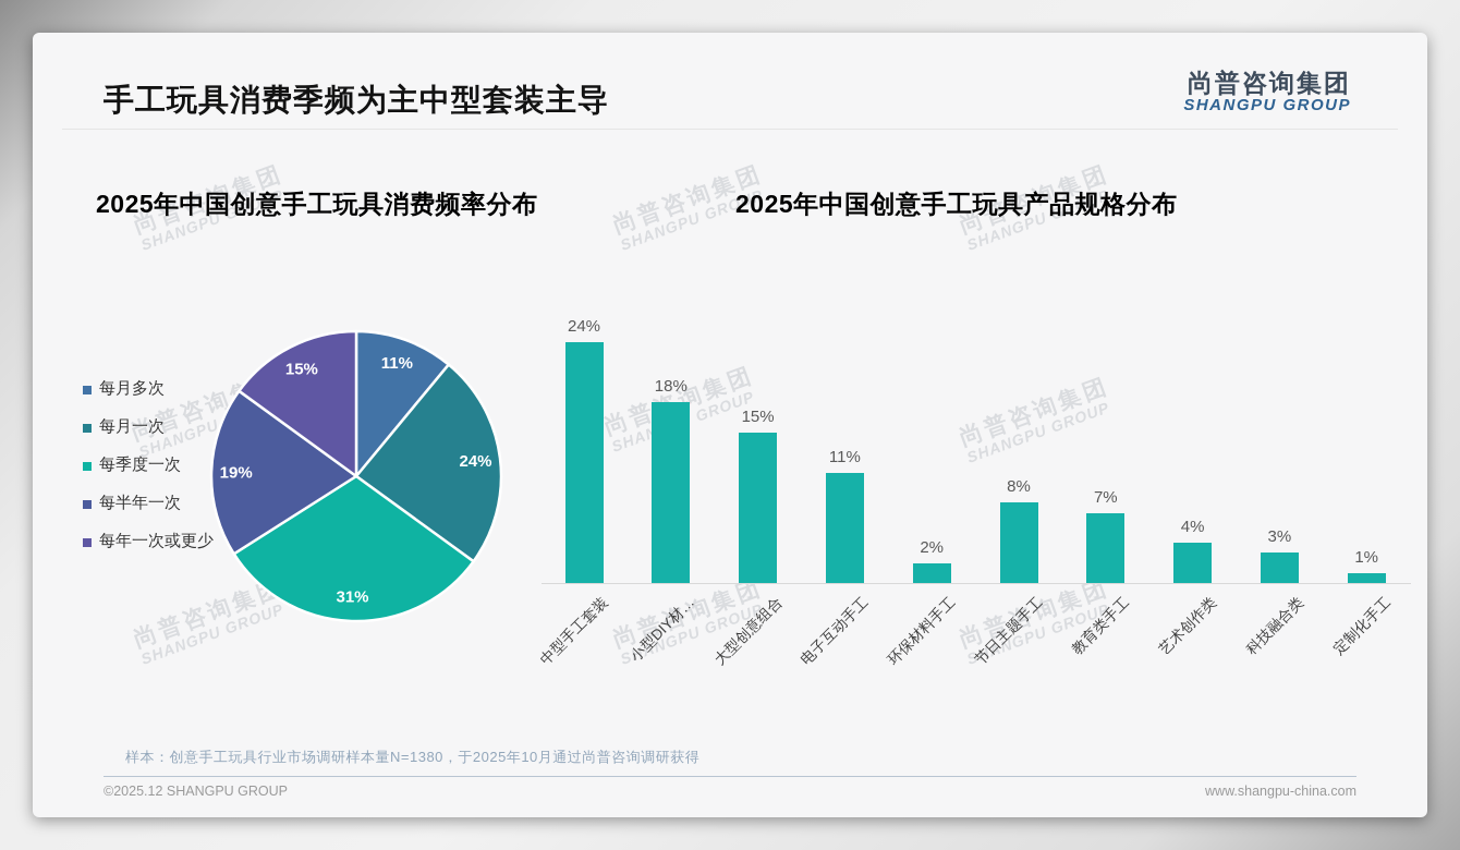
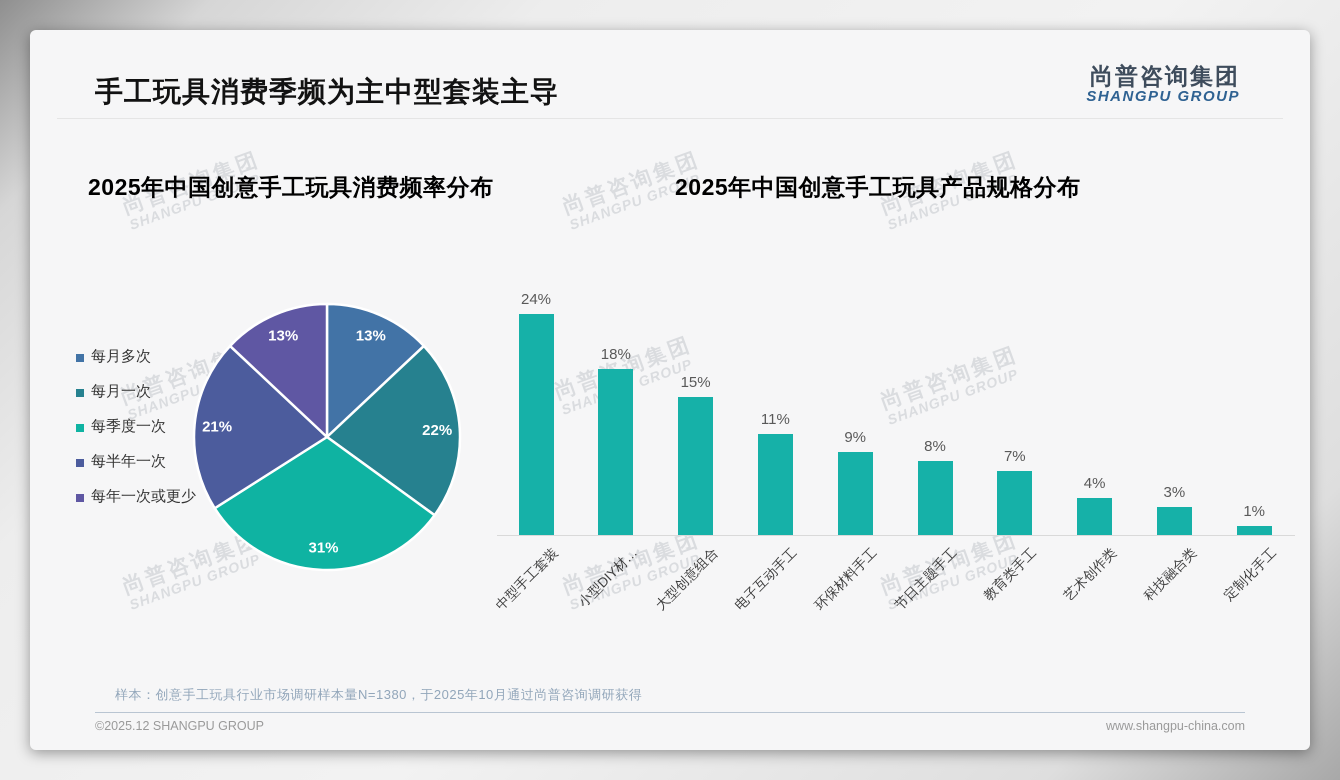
2025年中国创意手工玩具消费频率分布/每月多次: 11% -> 13%
2025年中国创意手工玩具消费频率分布/每月一次: 24% -> 22%
2025年中国创意手工玩具消费频率分布/每半年一次: 19% -> 21%
2025年中国创意手工玩具消费频率分布/每年一次或更少: 15% -> 13%
2025年中国创意手工玩具产品规格分布/环保材料手工: 2% -> 9%
